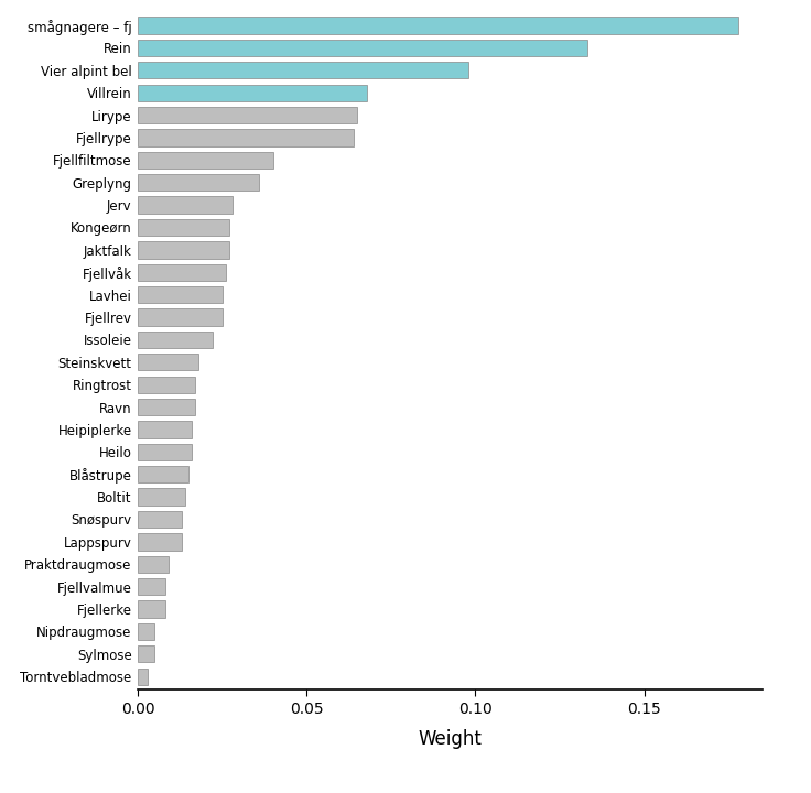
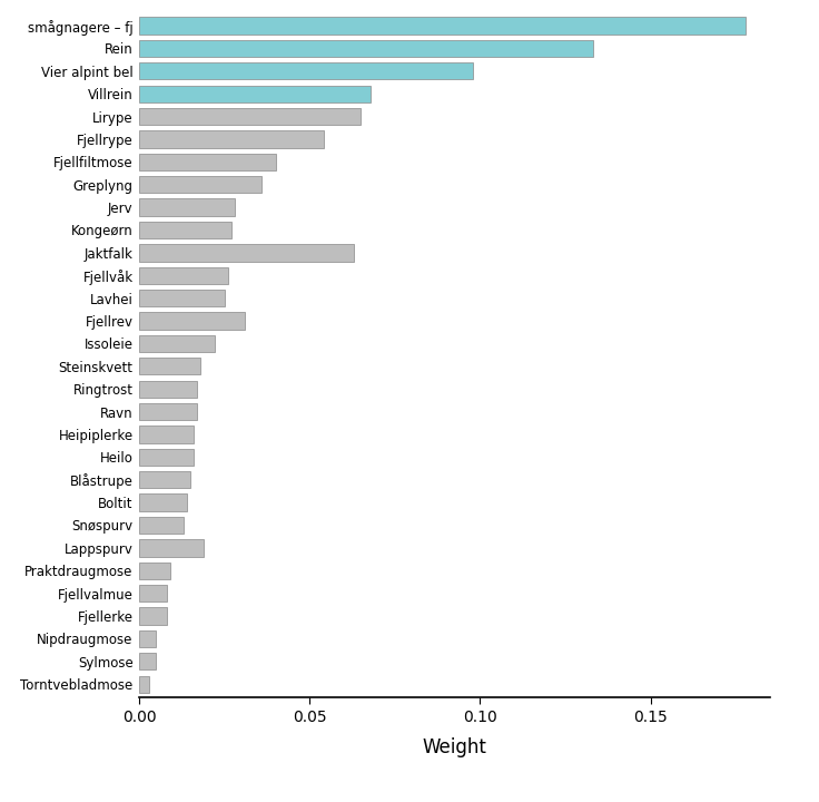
Fjellrype: 0.064 -> 0.054
Jaktfalk: 0.027 -> 0.063
Fjellrev: 0.025 -> 0.031
Lappspurv: 0.013 -> 0.019
